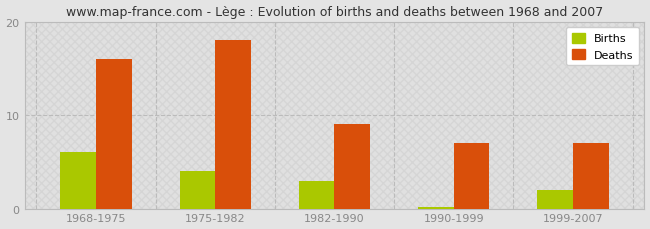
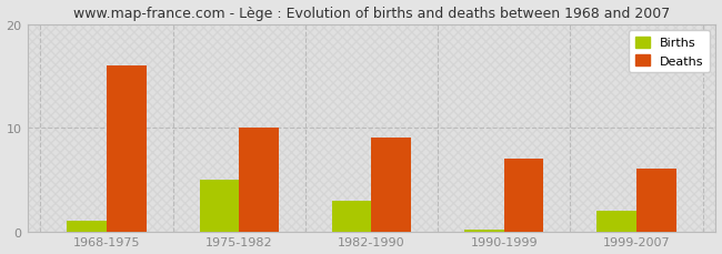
Births/1968-1975: 6.0 -> 1.0
Births/1975-1982: 4.0 -> 5.0
Deaths/1975-1982: 18 -> 10
Deaths/1999-2007: 7 -> 6
